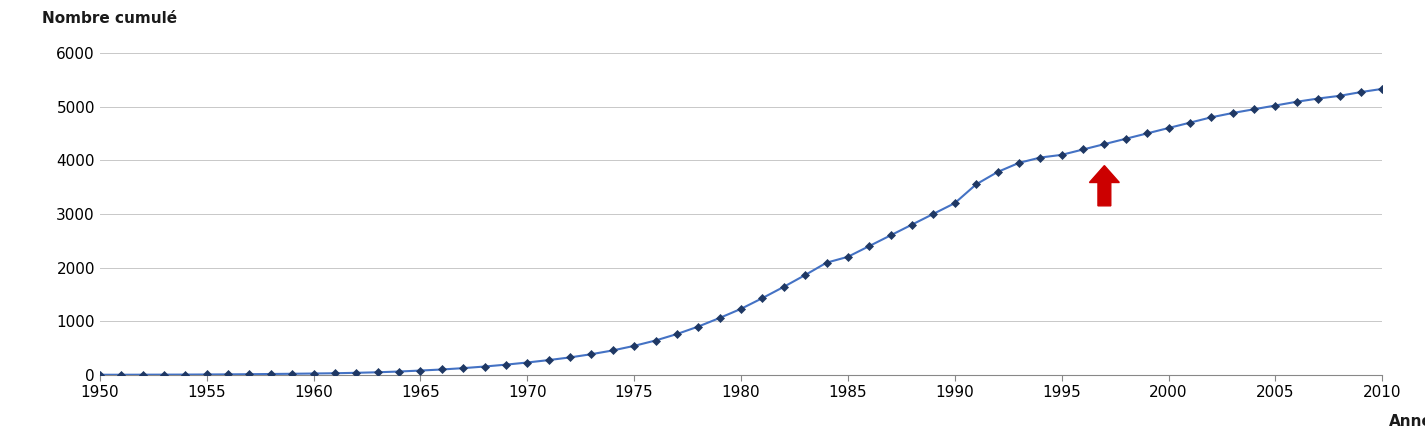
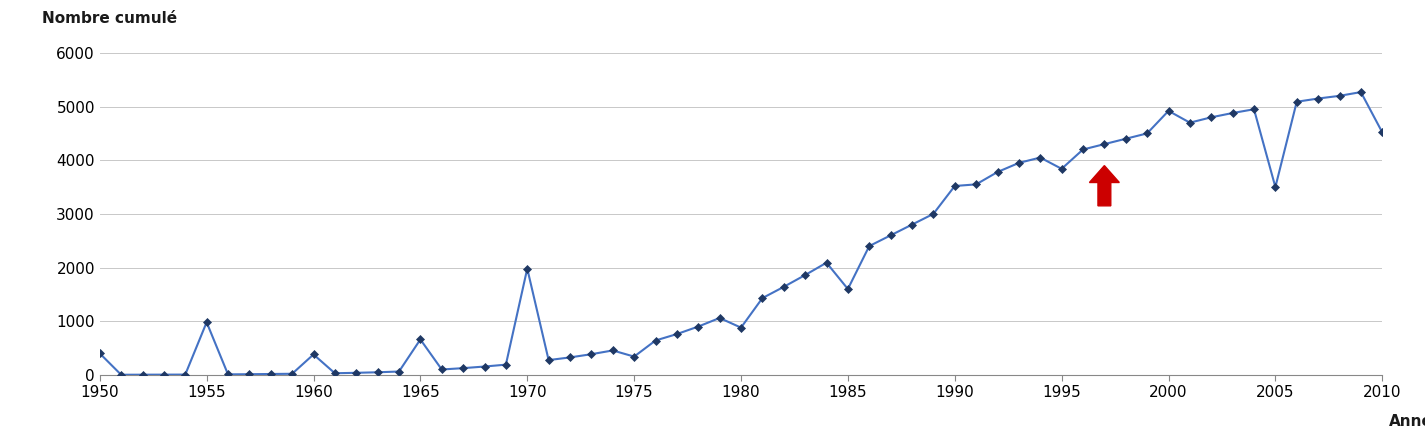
1950: 0 -> 400
1955: 10 -> 980
1960: 20 -> 380
1965: 80 -> 660
1970: 230 -> 1980
1975: 540 -> 340
1980: 1230 -> 880
1985: 2200 -> 1600
1990: 3200 -> 3520
1995: 4100 -> 3840
2000: 4600 -> 4920
2005: 5020 -> 3500
2010: 5330 -> 4520
